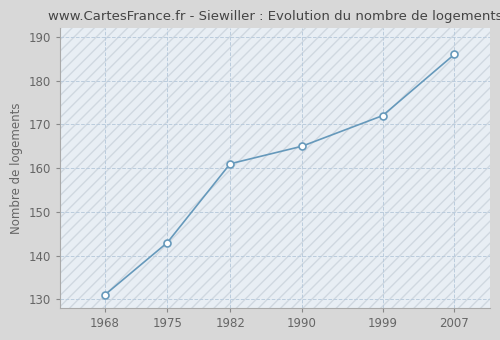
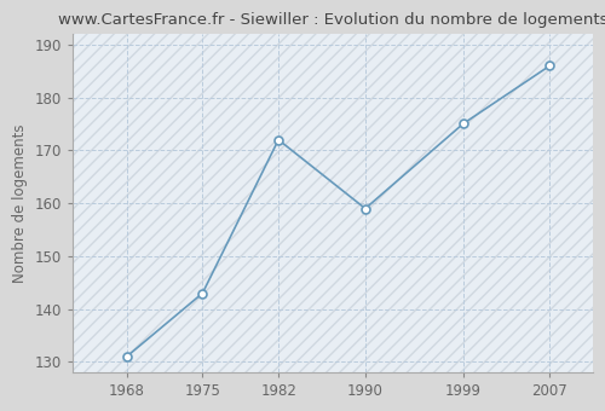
1982: 161 -> 172
1990: 165 -> 159
1999: 172 -> 175
